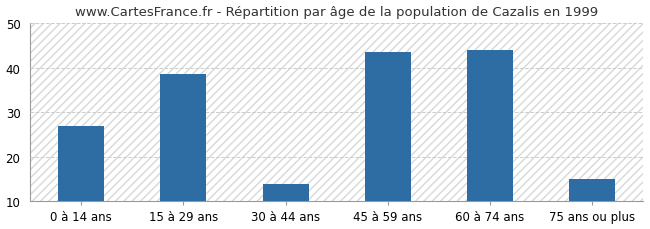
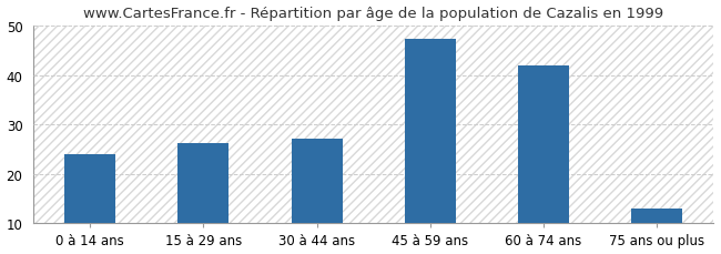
0 à 14 ans: 27.0 -> 24.0
15 à 29 ans: 38.5 -> 26.2
30 à 44 ans: 14.0 -> 27.2
45 à 59 ans: 43.5 -> 47.2
60 à 74 ans: 44.0 -> 42.0
75 ans ou plus: 15.0 -> 13.0
